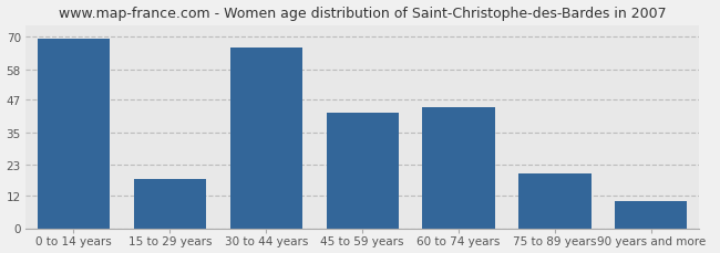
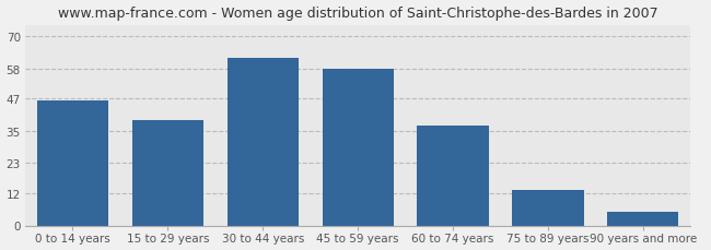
0 to 14 years: 69 -> 46
15 to 29 years: 18 -> 39
30 to 44 years: 66 -> 62
45 to 59 years: 42 -> 58
60 to 74 years: 44 -> 37
75 to 89 years: 20 -> 13
90 years and more: 10 -> 5
